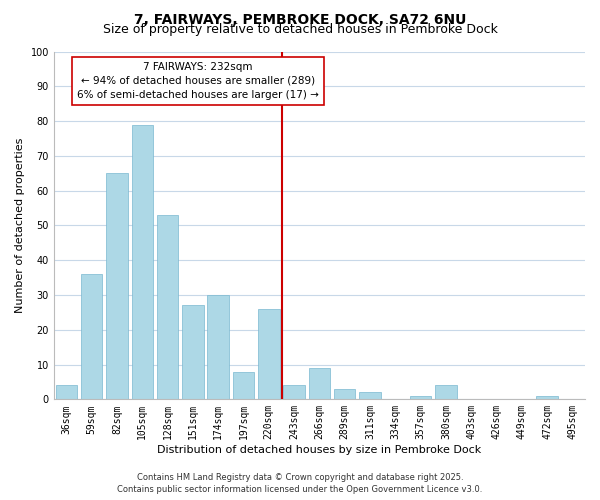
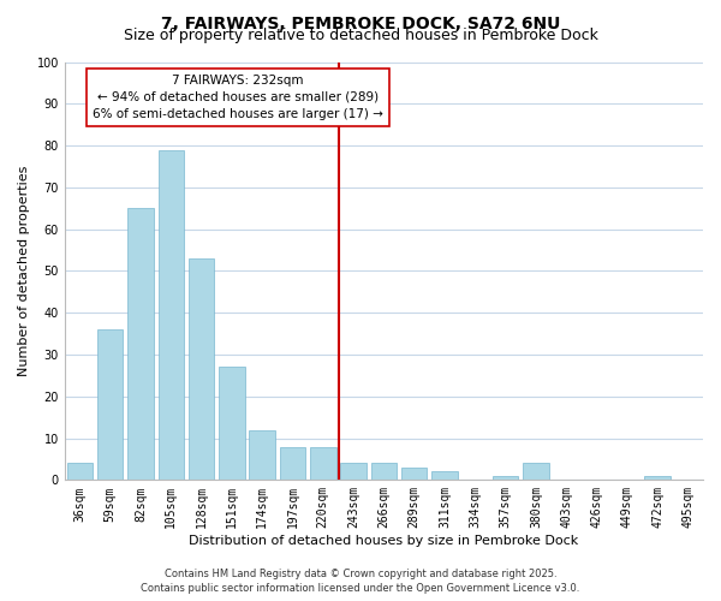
174sqm: 30 -> 12
220sqm: 26 -> 8
266sqm: 9 -> 4
